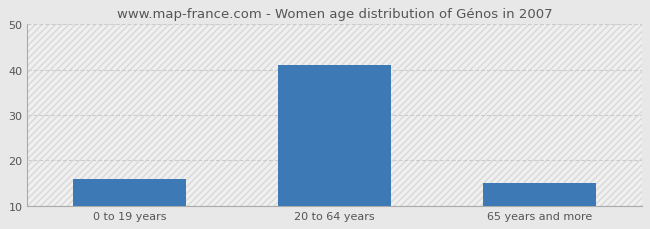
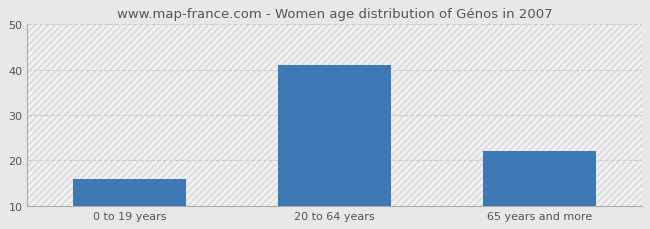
65 years and more: 15 -> 22
